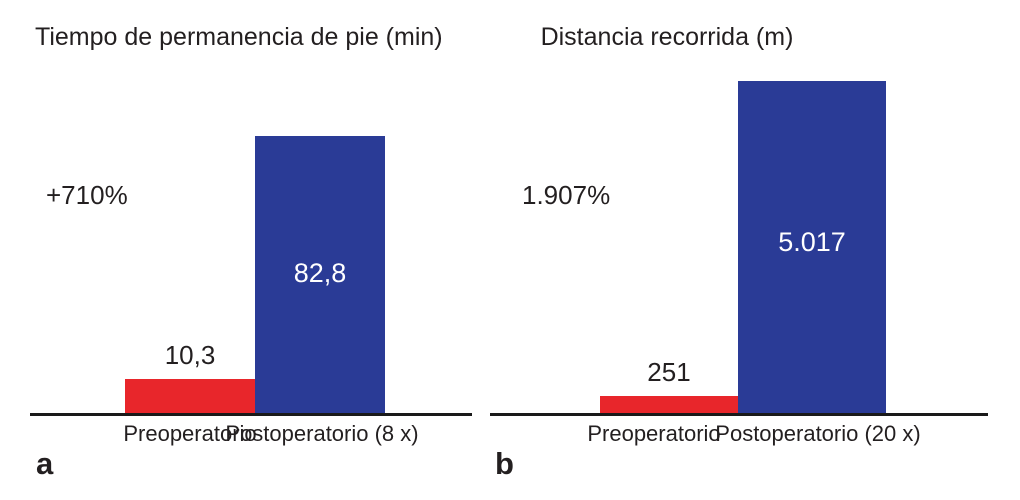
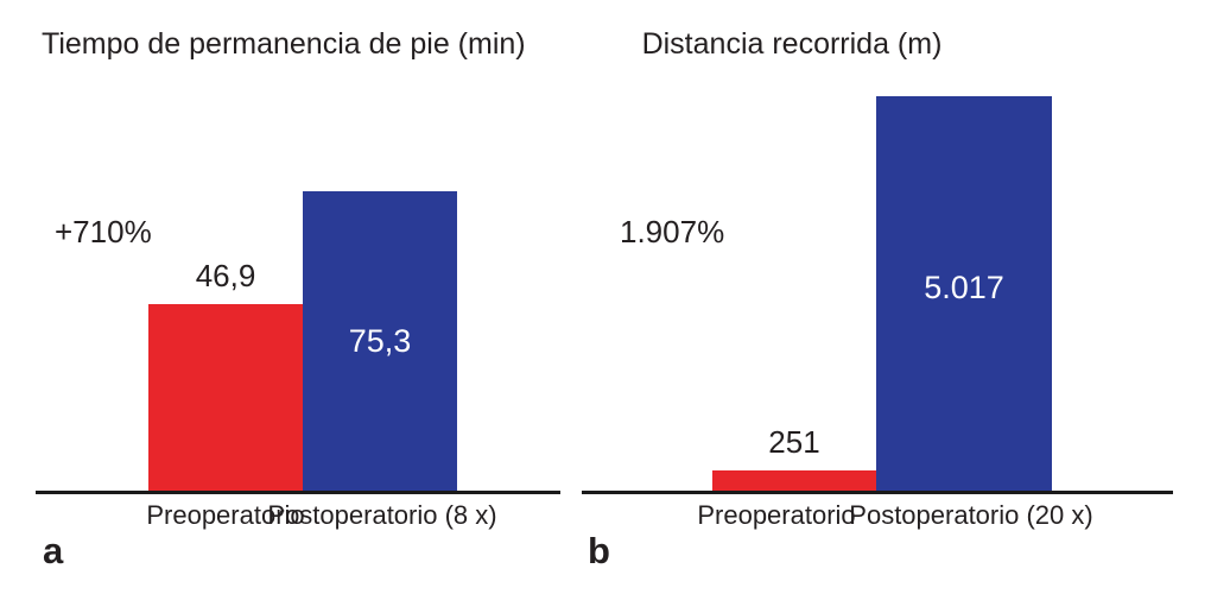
Tiempo de permanencia de pie (min)/Preoperatorio: 10,3 -> 46,9
Tiempo de permanencia de pie (min)/Postoperatorio (8 x): 82,8 -> 75,3
